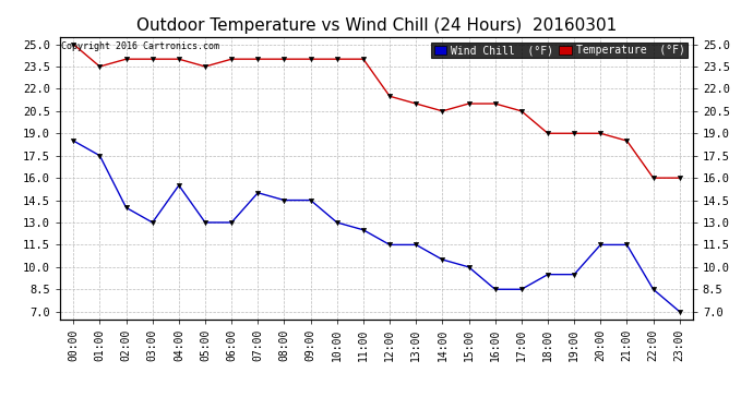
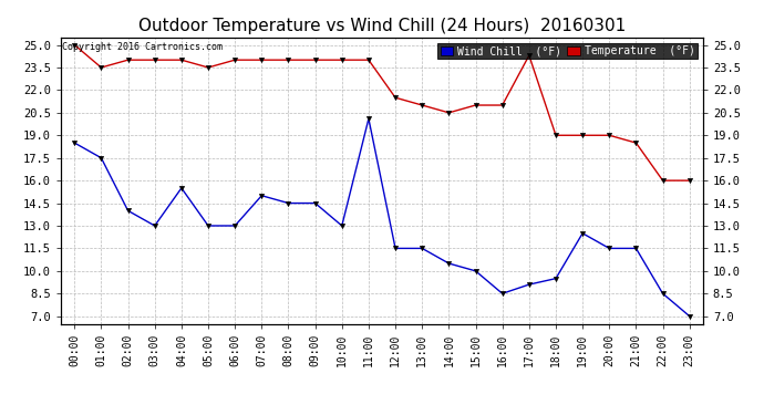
Wind Chill (°F)/11:00: 12.5 -> 20.1
Temperature (°F)/17:00: 20.5 -> 24.3
Wind Chill (°F)/17:00: 8.5 -> 9.1
Wind Chill (°F)/19:00: 9.5 -> 12.5
